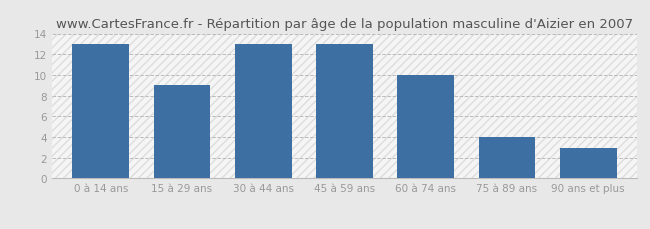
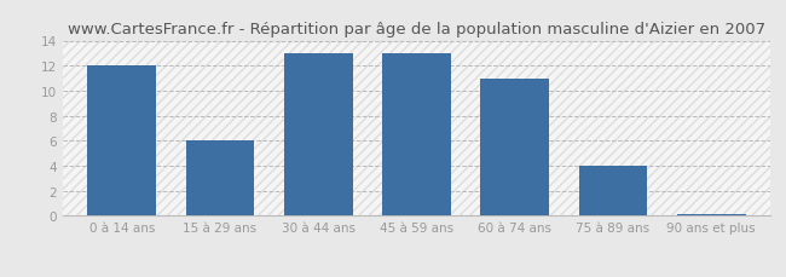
0 à 14 ans: 13.0 -> 12.0
15 à 29 ans: 9.0 -> 6.0
60 à 74 ans: 10.0 -> 11.0
90 ans et plus: 2.9 -> 0.1
